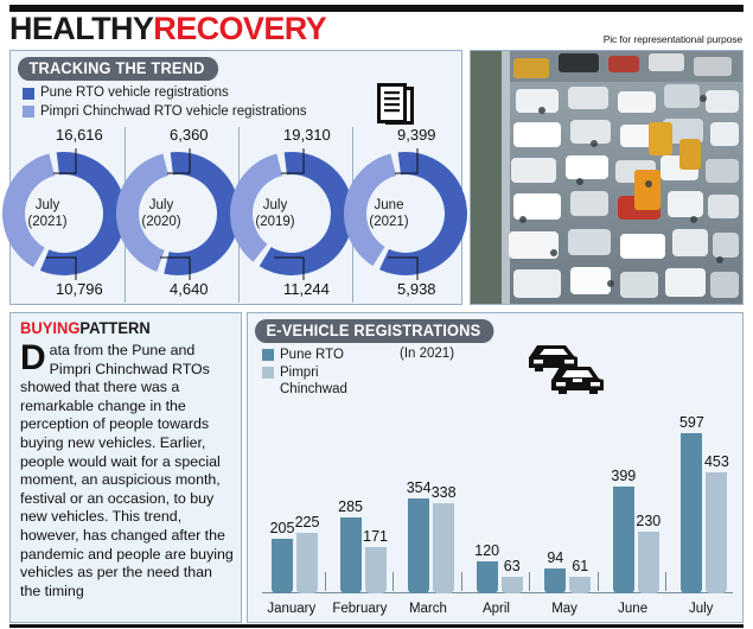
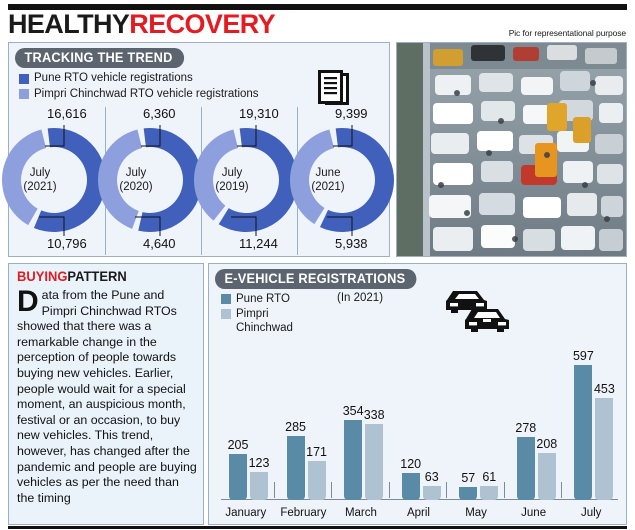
E-VEHICLE REGISTRATIONS/Pimpri Chinchwad/January: 225 -> 123
E-VEHICLE REGISTRATIONS/Pune RTO/May: 94 -> 57
E-VEHICLE REGISTRATIONS/Pune RTO/June: 399 -> 278
E-VEHICLE REGISTRATIONS/Pimpri Chinchwad/June: 230 -> 208
